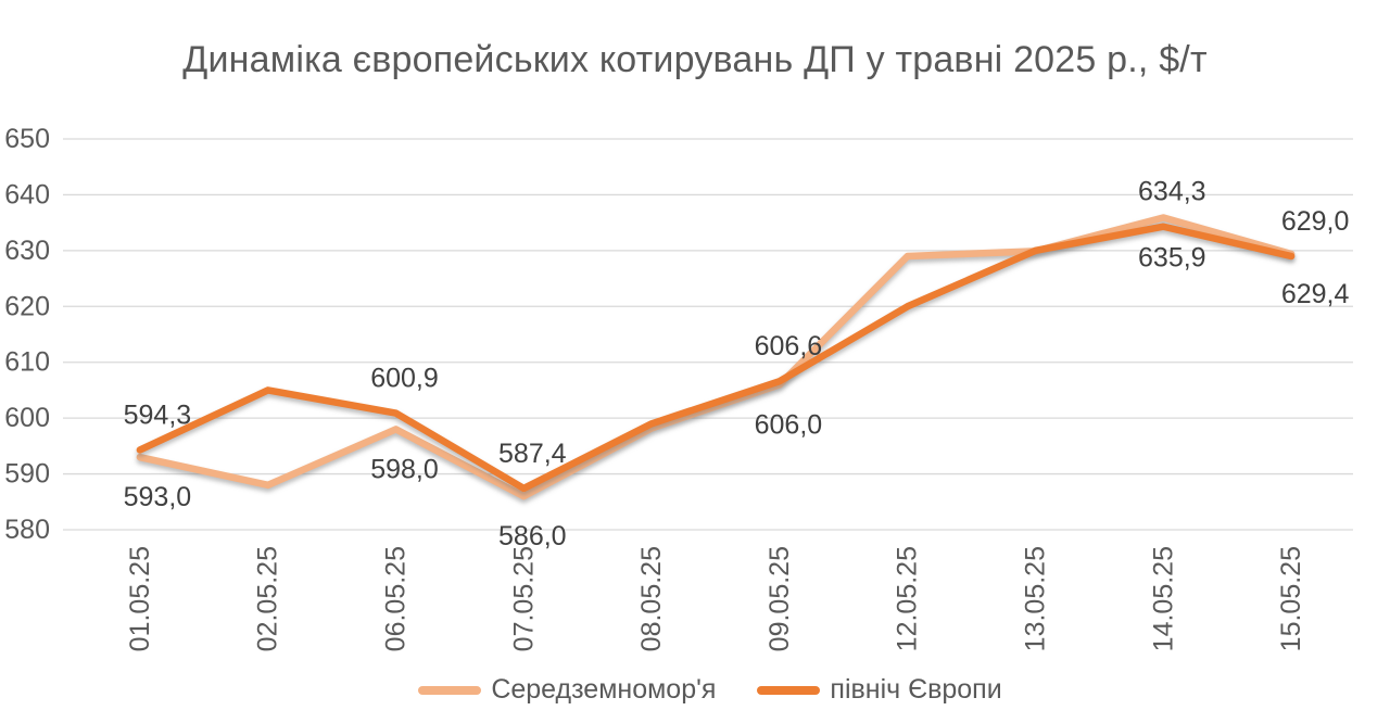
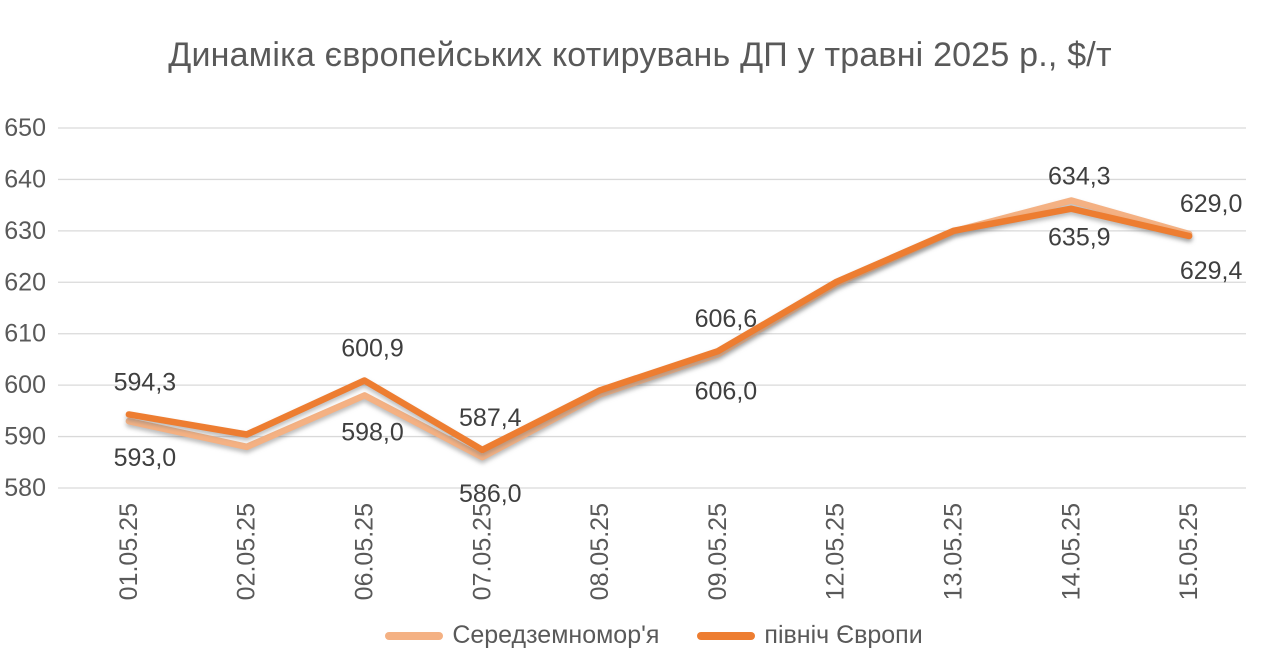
північ Європи/02.05.25: 605 -> 590
Середземномор'я/12.05.25: 629 -> 620
